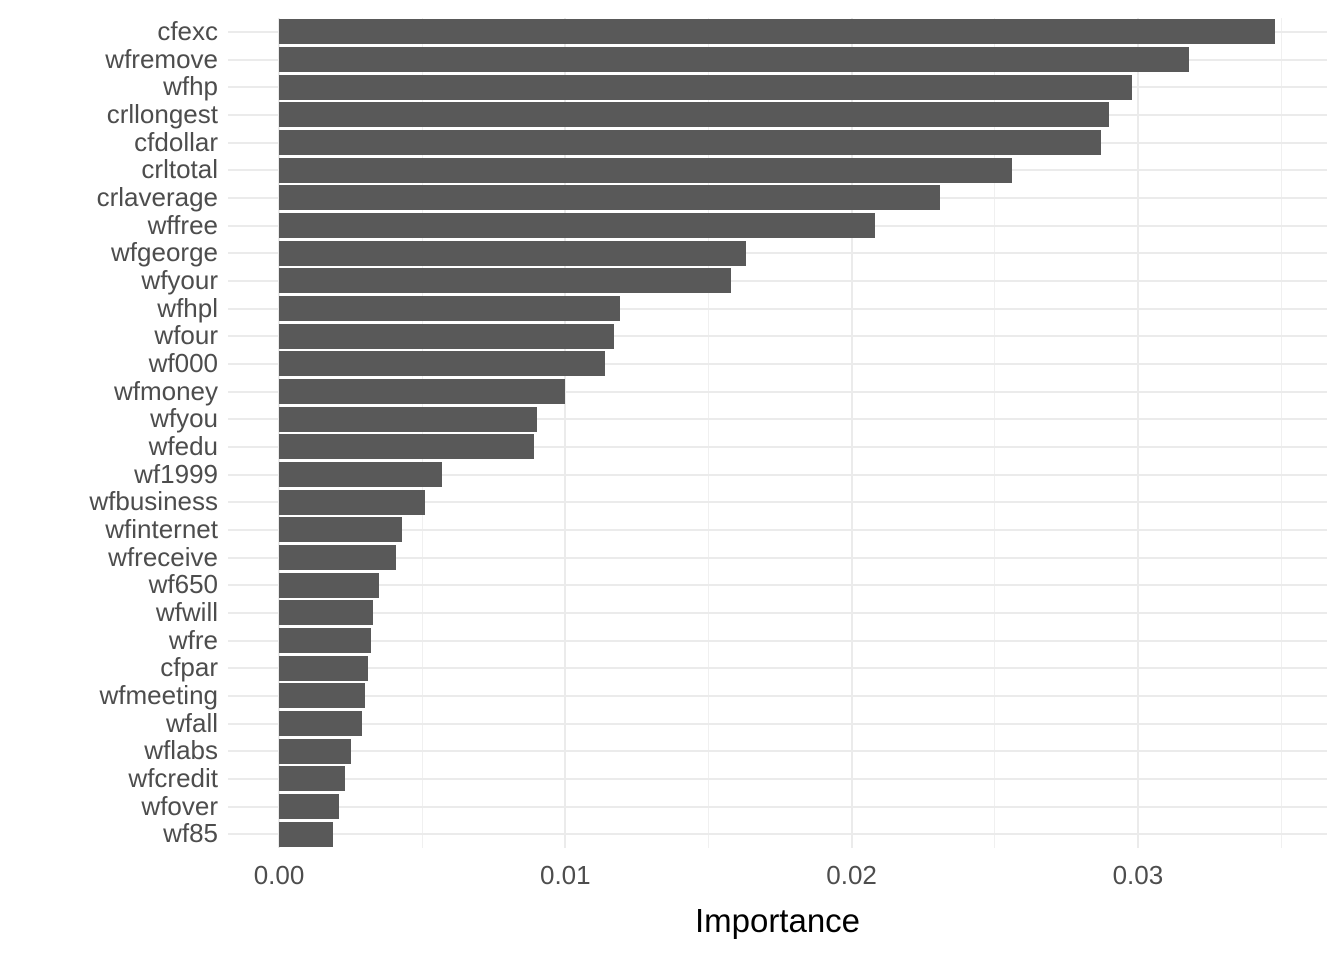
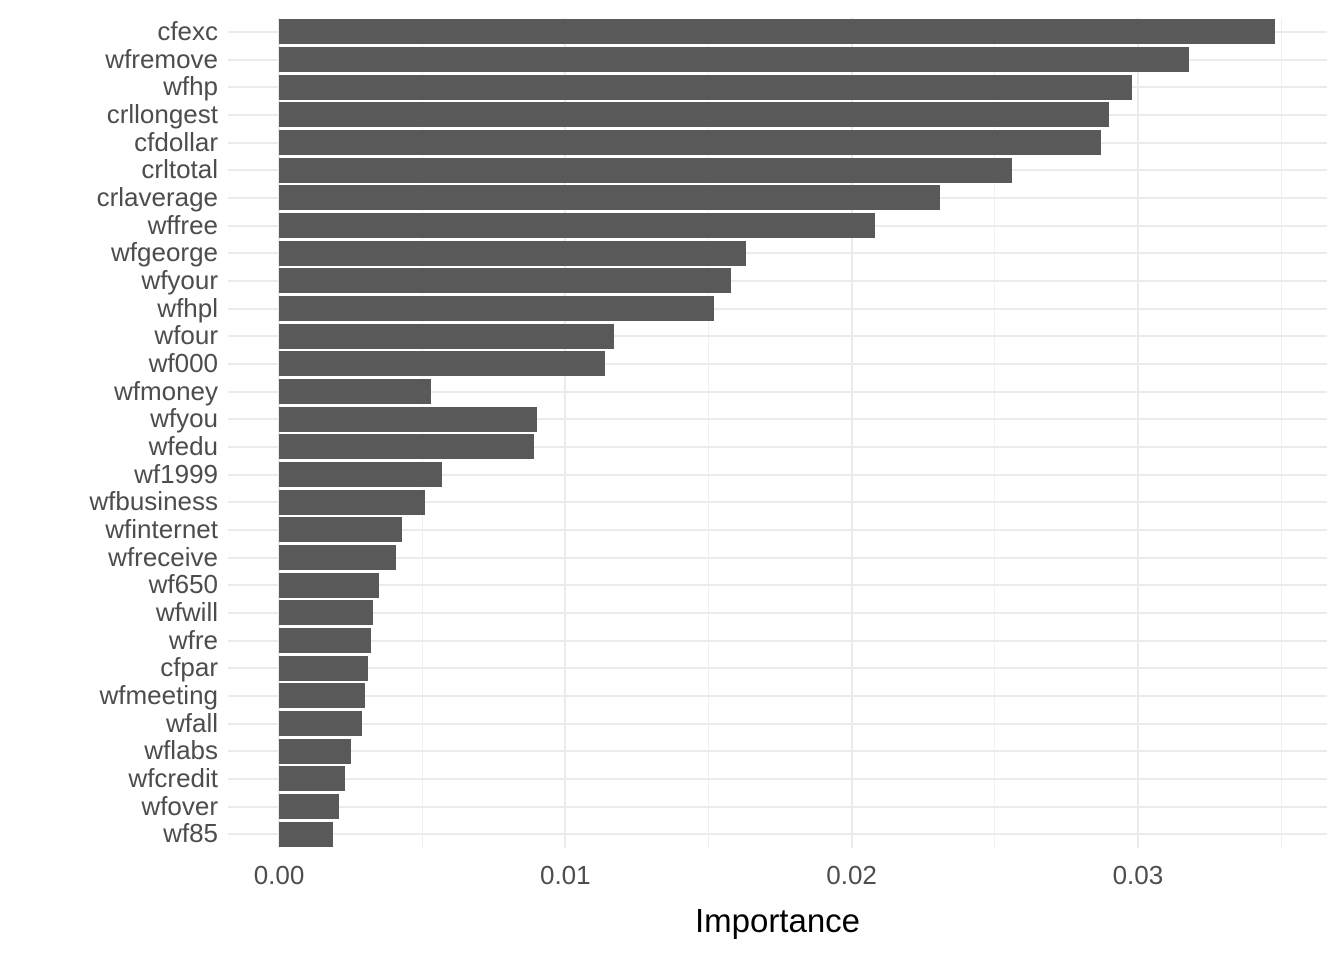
wfhpl: 0.0119 -> 0.0152
wfmoney: 0.0100 -> 0.0053
